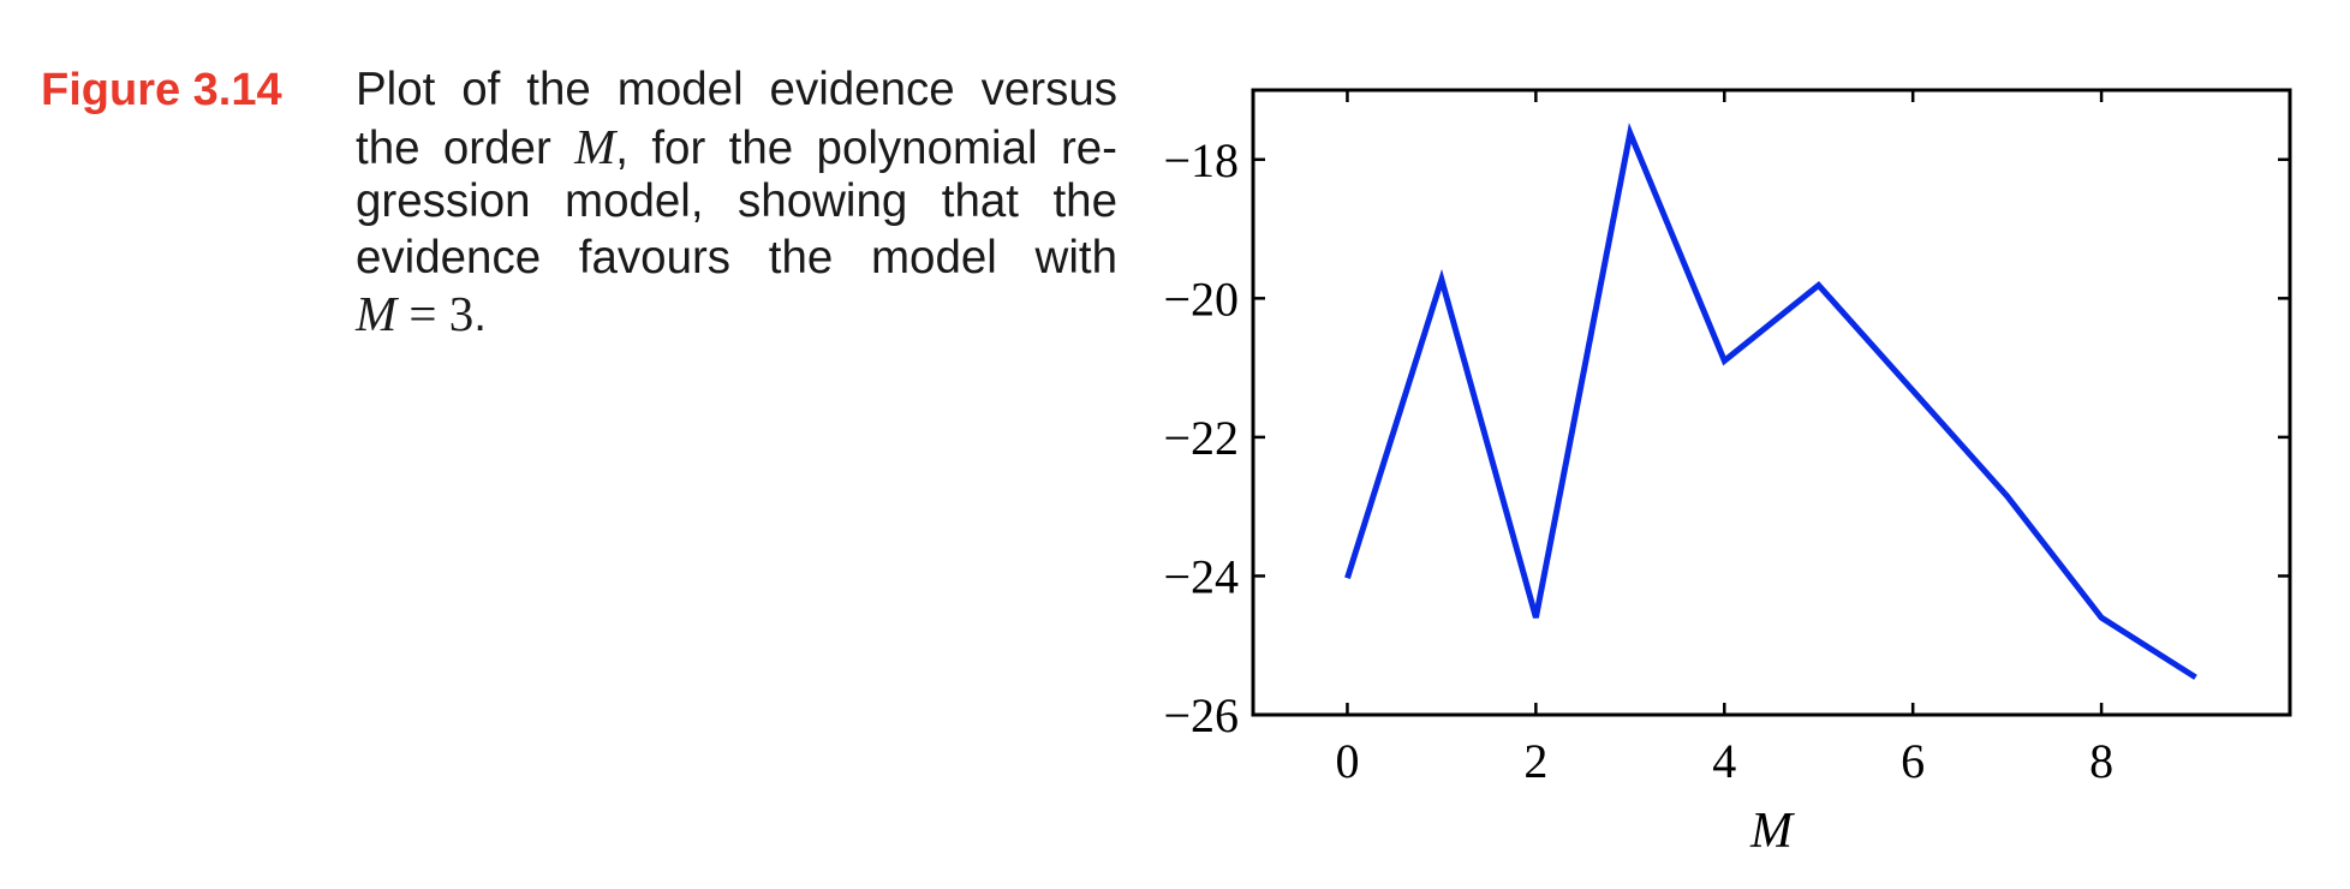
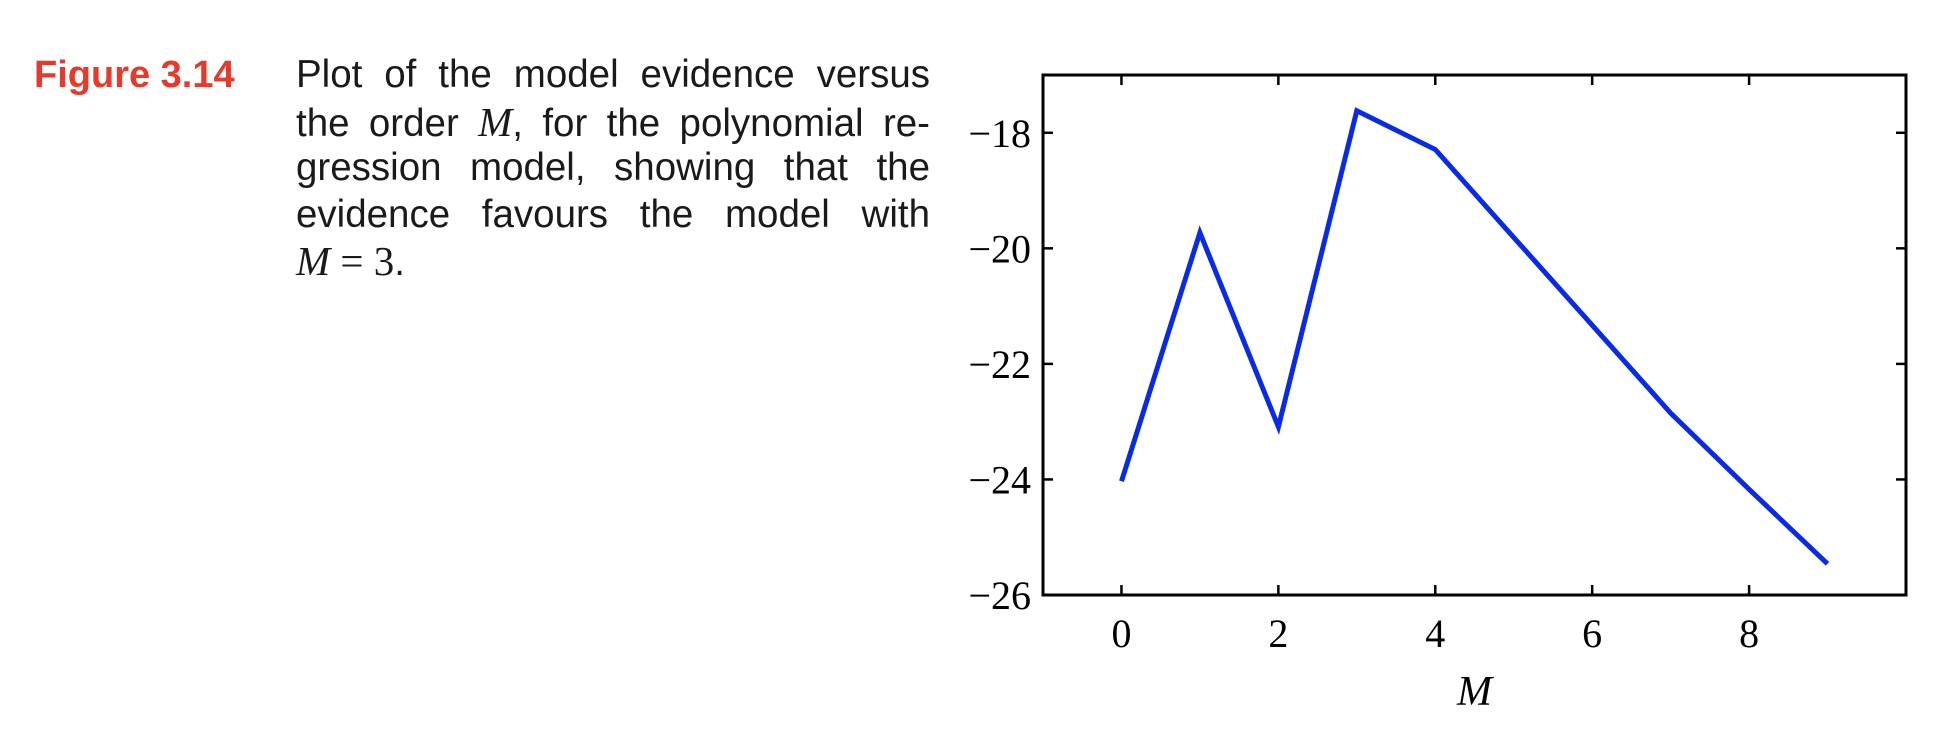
2: -24.6 -> -23.1
4: -20.9 -> -18.3
8: -24.6 -> -24.2
